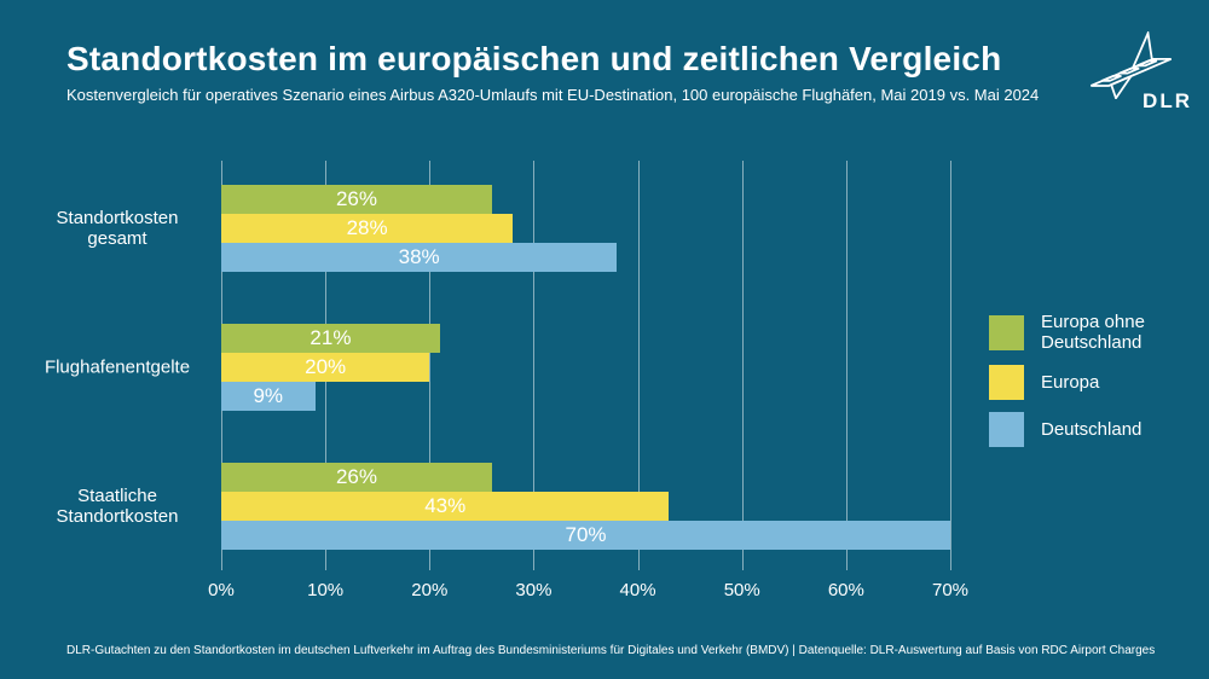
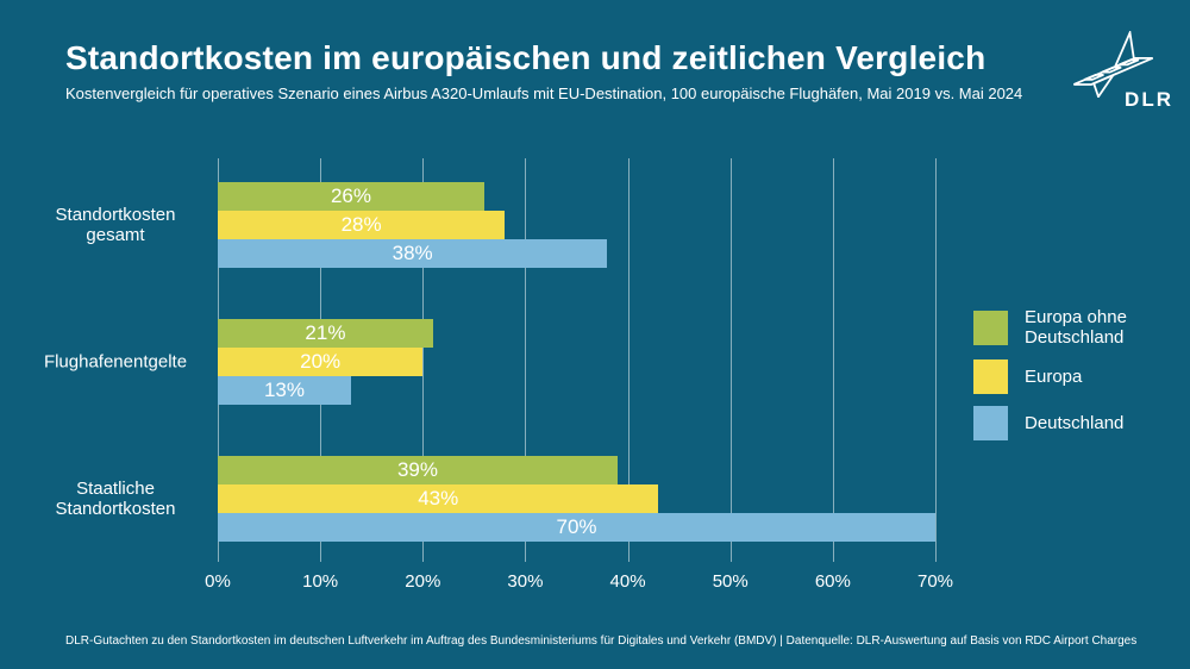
Deutschland/Flughafenentgelte: 9% -> 13%
Europa ohne Deutschland/Staatliche Standortkosten: 26% -> 39%
